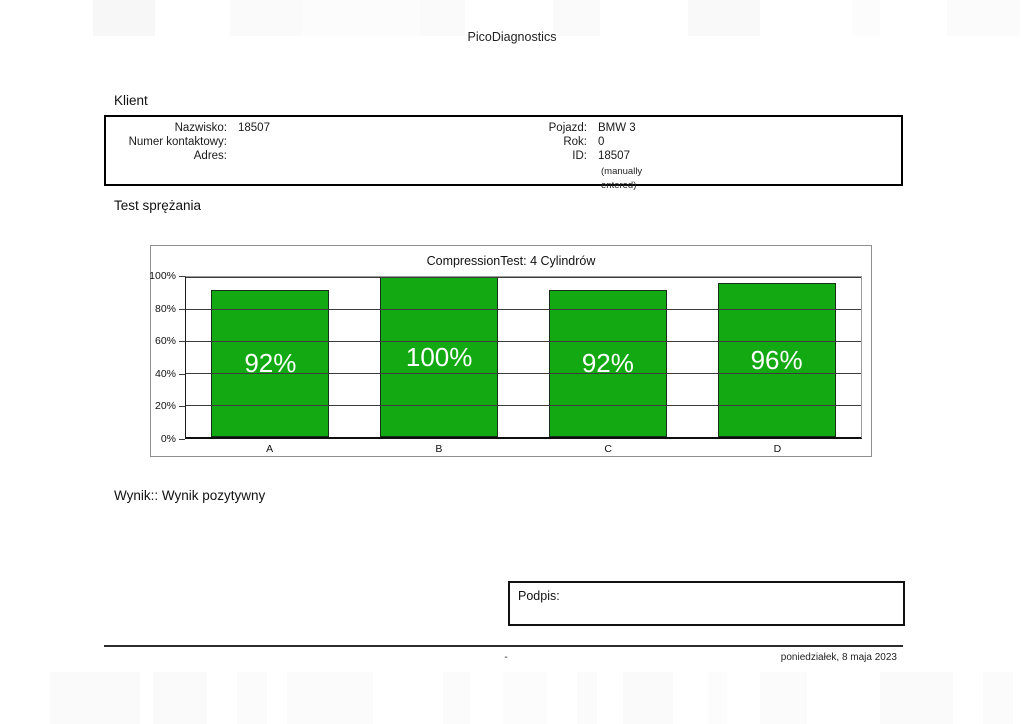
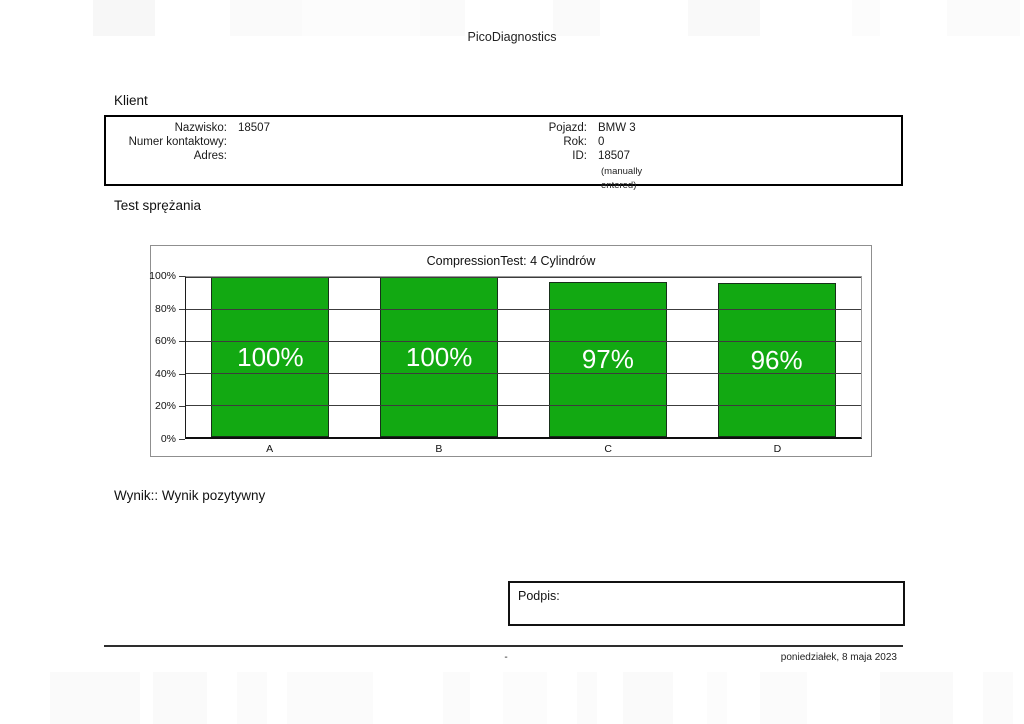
A: 92% -> 100%
C: 92% -> 97%
